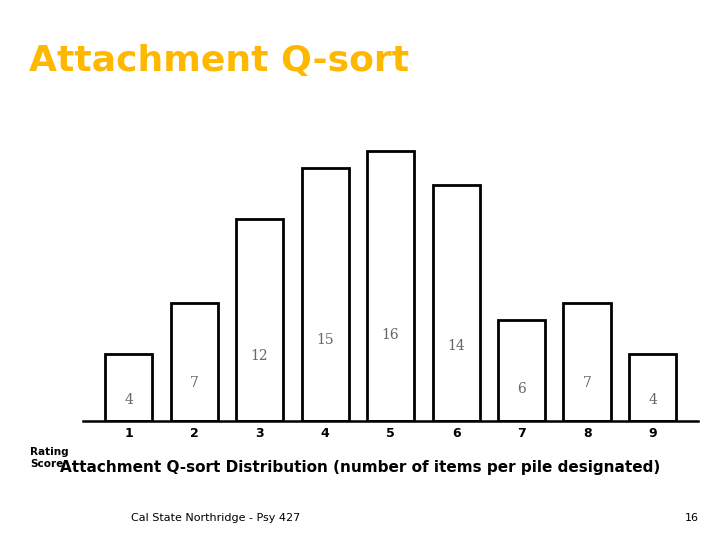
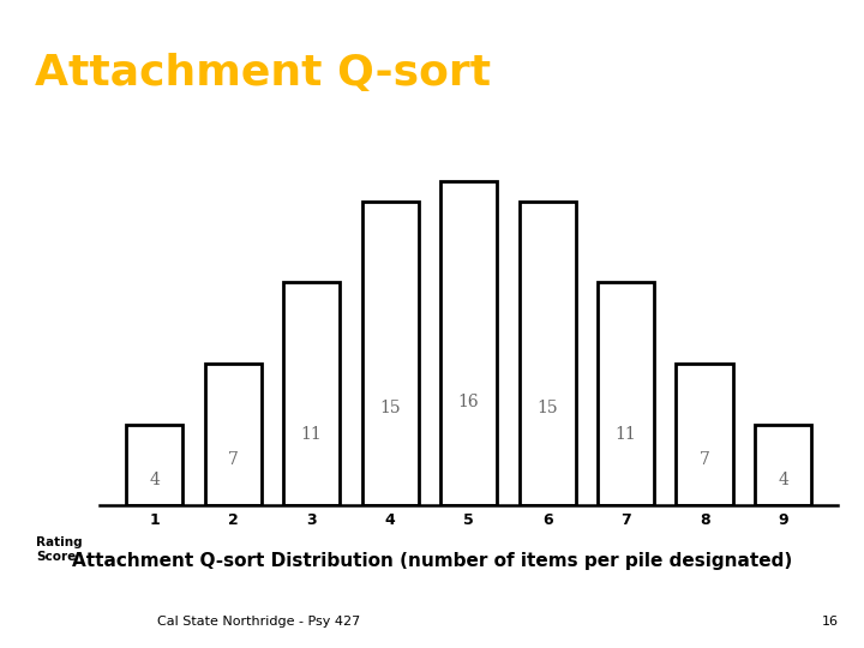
3: 12 -> 11
6: 14 -> 15
7: 6 -> 11
